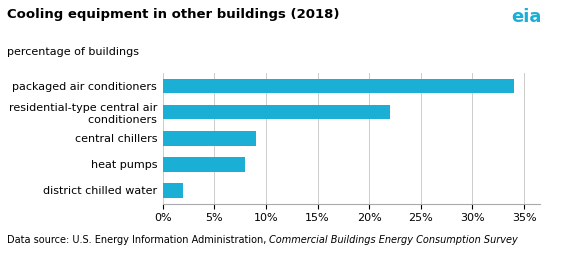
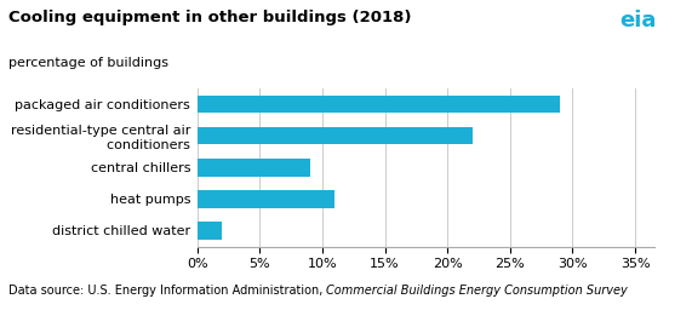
packaged air conditioners: 34% -> 29%
heat pumps: 8% -> 11%
